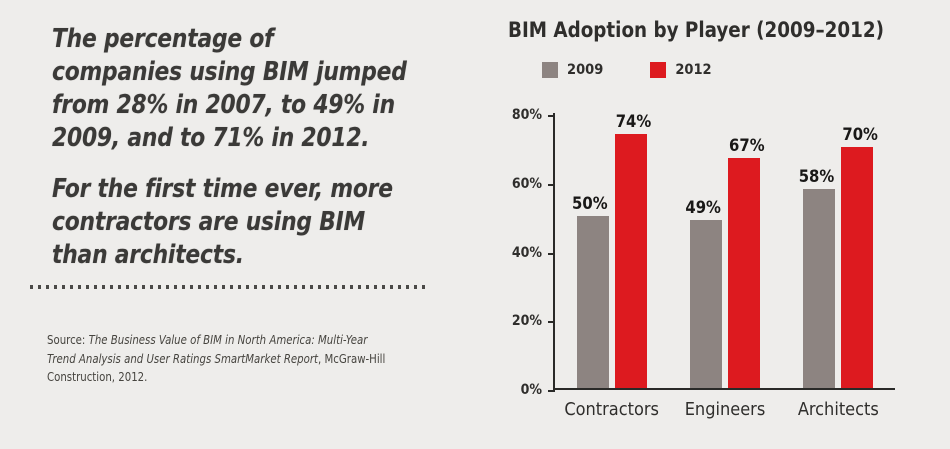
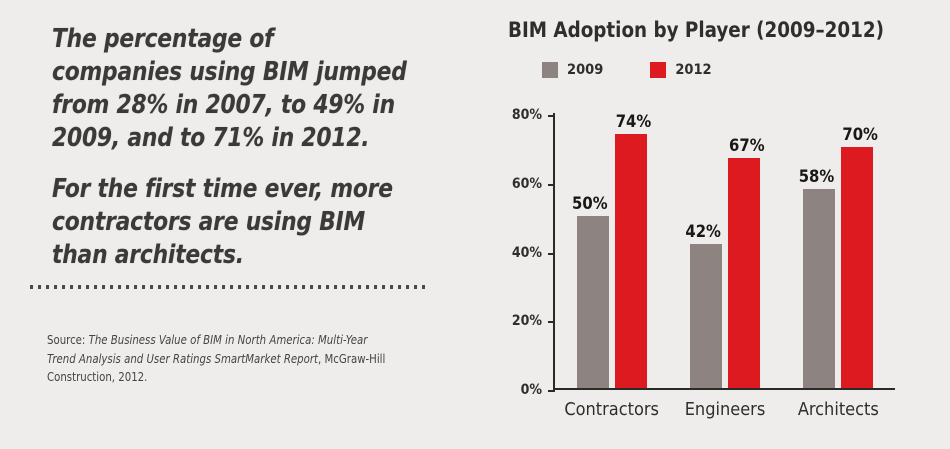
2009/Engineers: 49% -> 42%
